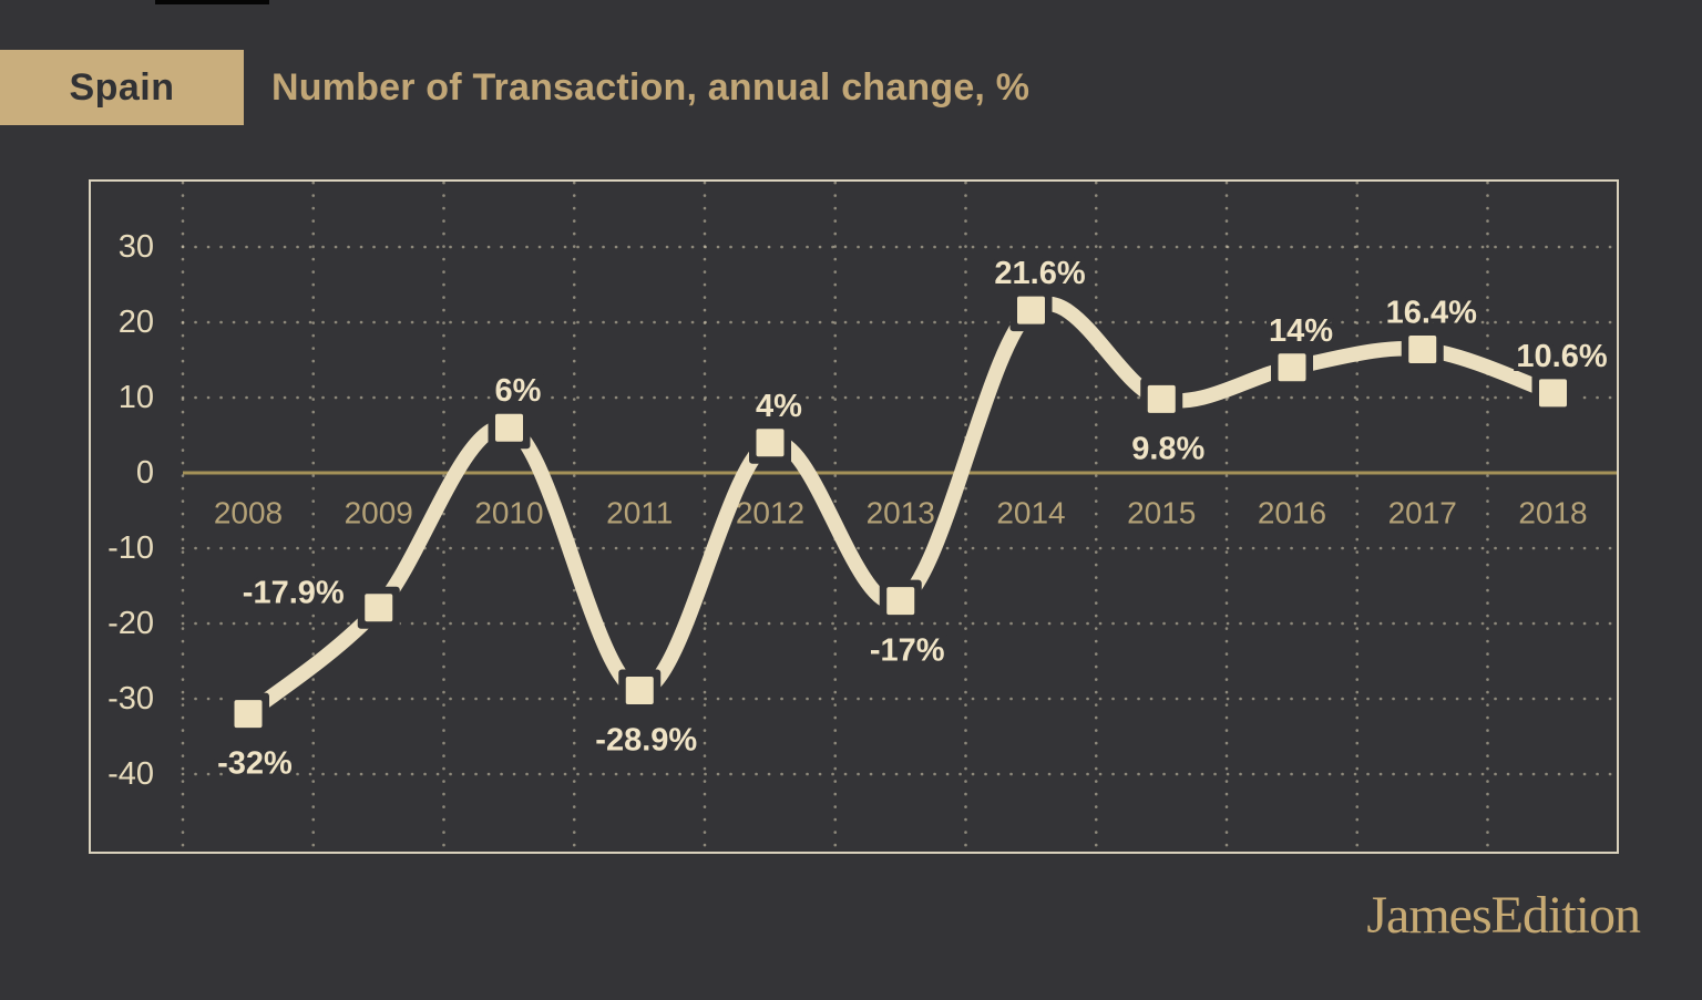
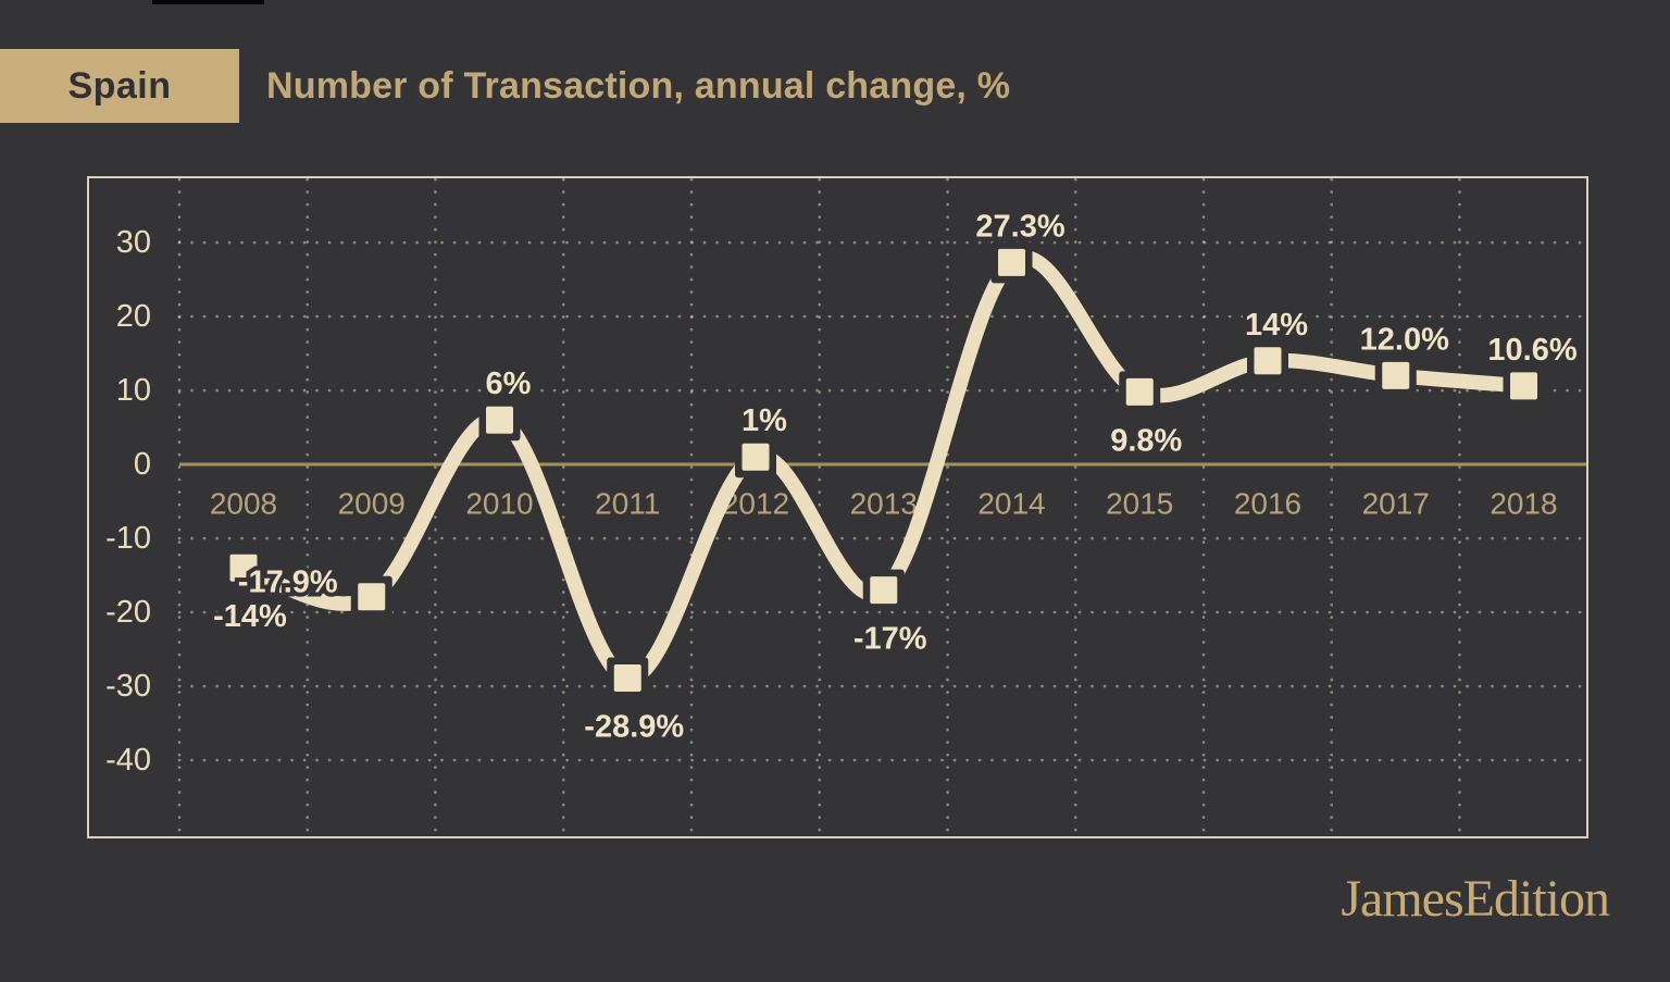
2008: -32% -> -14%
2012: 4% -> 1%
2014: 21.6% -> 27.3%
2017: 16.4% -> 12.0%
